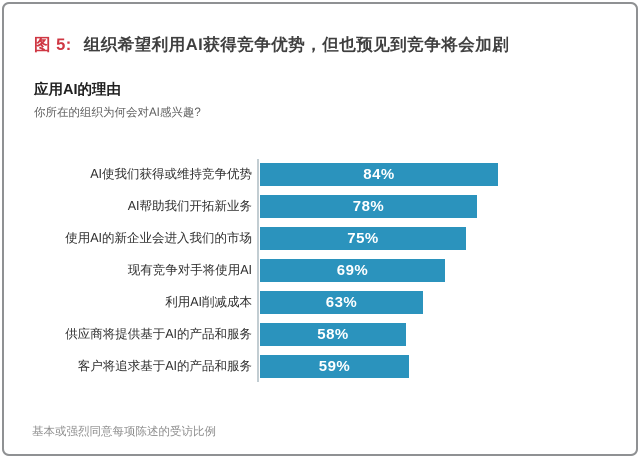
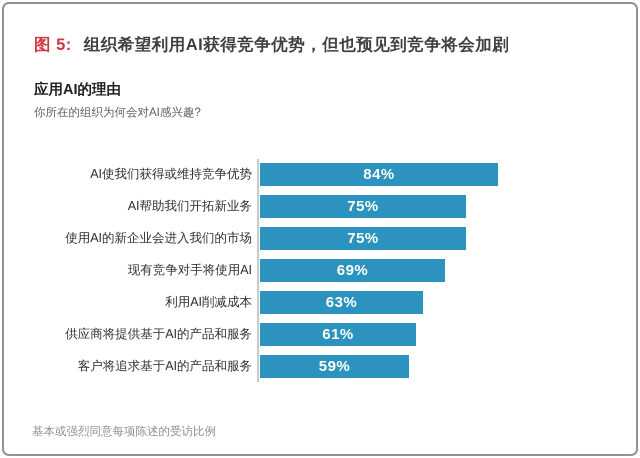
AI帮助我们开拓新业务: 78% -> 75%
供应商将提供基于AI的产品和服务: 58% -> 61%
